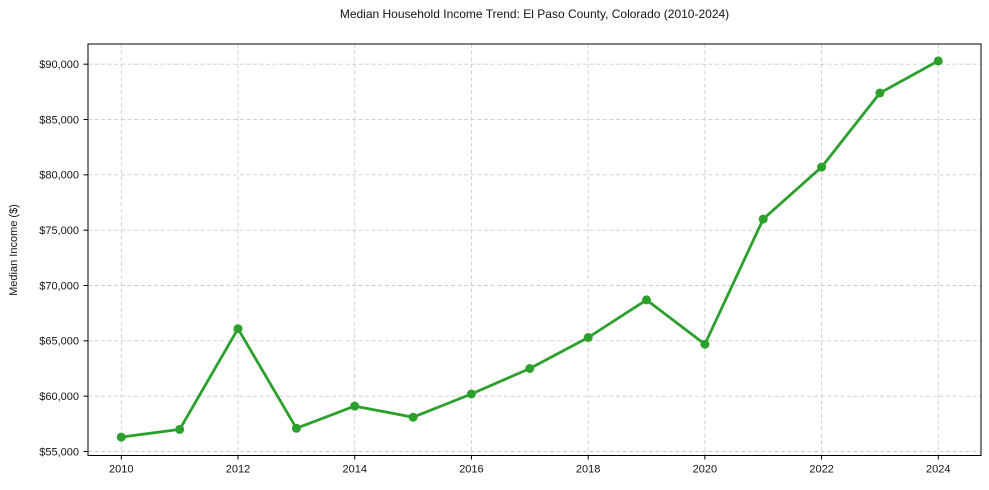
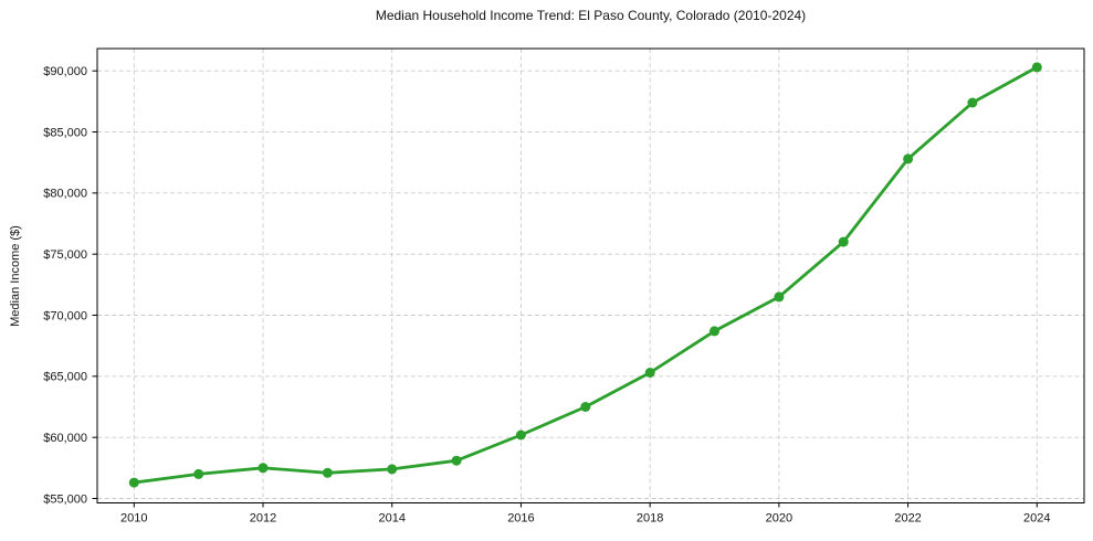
2012: $66100 -> $57500
2014: $59100 -> $57400
2020: $64700 -> $71500
2022: $80700 -> $82800
